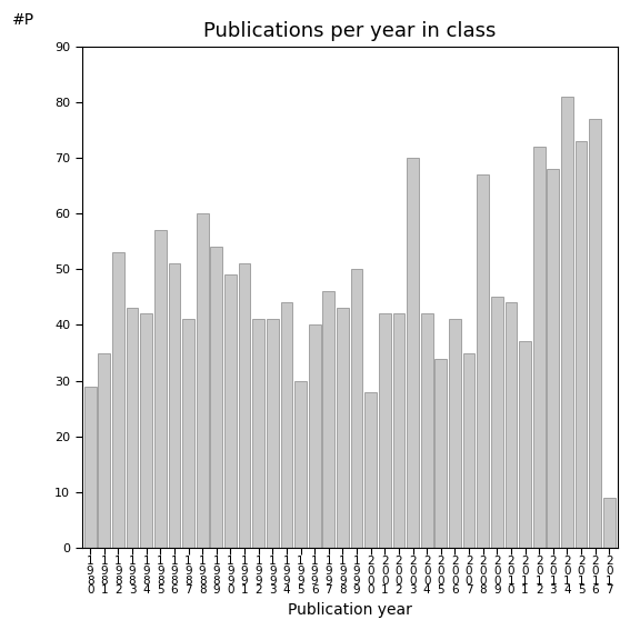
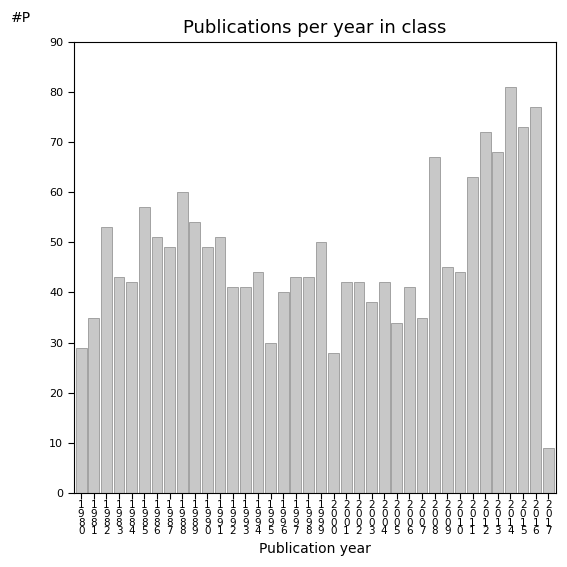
1 9 8 7: 41 -> 49
1 9 9 7: 46 -> 43
2 0 0 3: 70 -> 38
2 0 1 1: 37 -> 63
